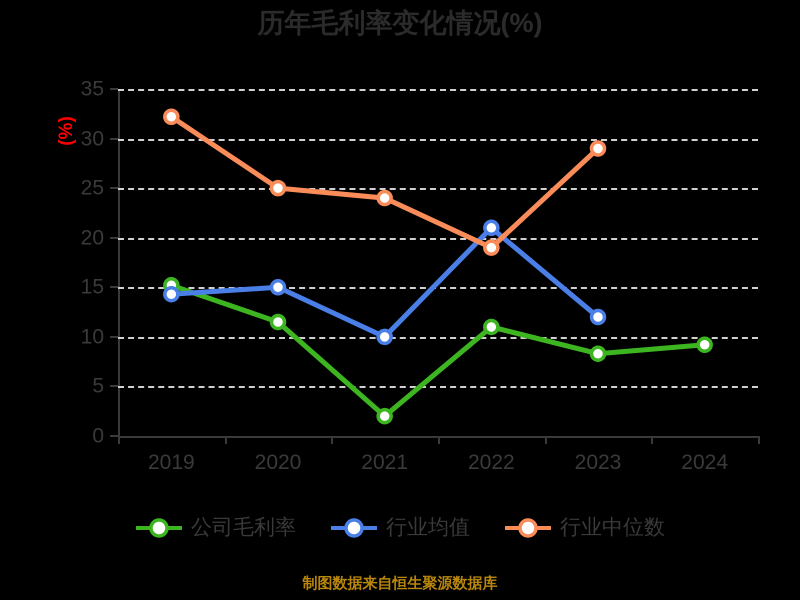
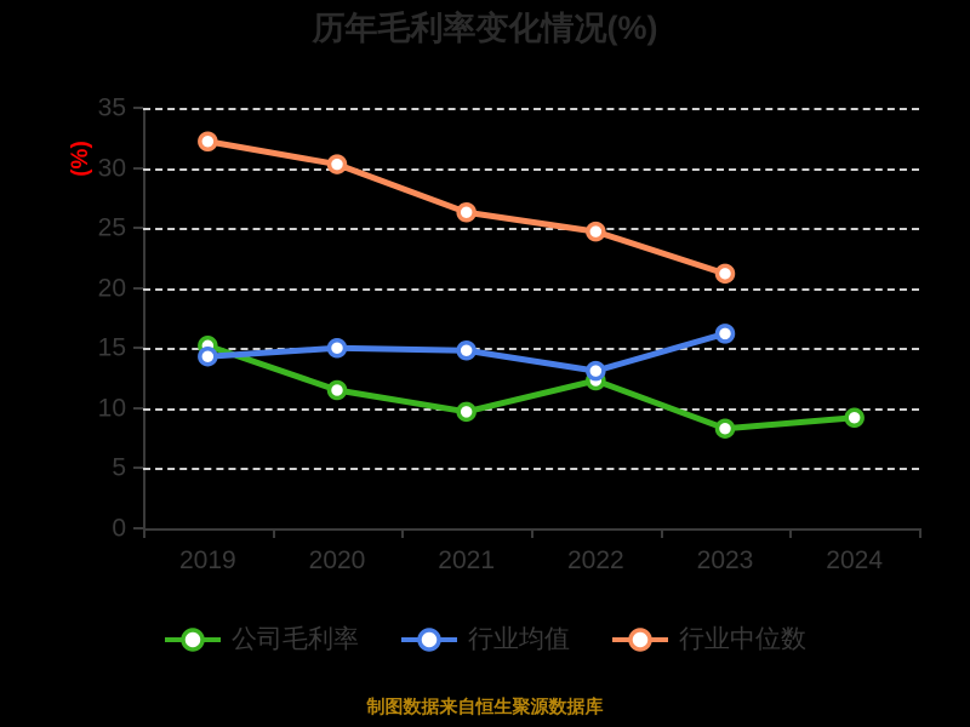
行业中位数/2020: 25 -> 30
公司毛利率/2021: 2 -> 10
行业均值/2021: 10 -> 15
行业中位数/2021: 24 -> 26
公司毛利率/2022: 11 -> 12
行业均值/2022: 21 -> 13
行业中位数/2022: 19 -> 25
行业均值/2023: 12 -> 16
行业中位数/2023: 29 -> 21
